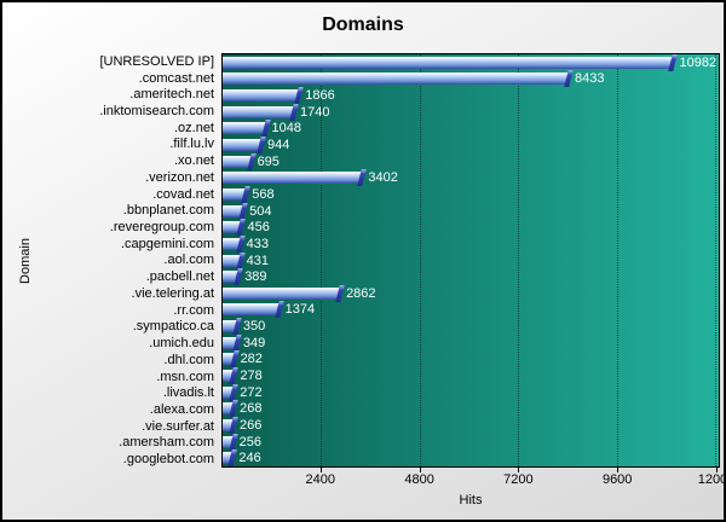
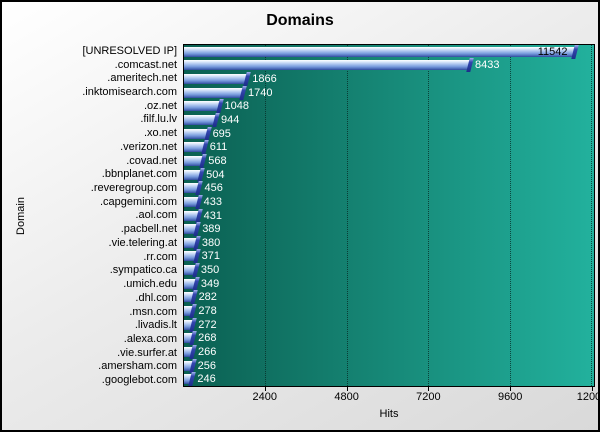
[UNRESOLVED IP]: 10982 -> 11542
.verizon.net: 3402 -> 611
.vie.telering.at: 2862 -> 380
.rr.com: 1374 -> 371
